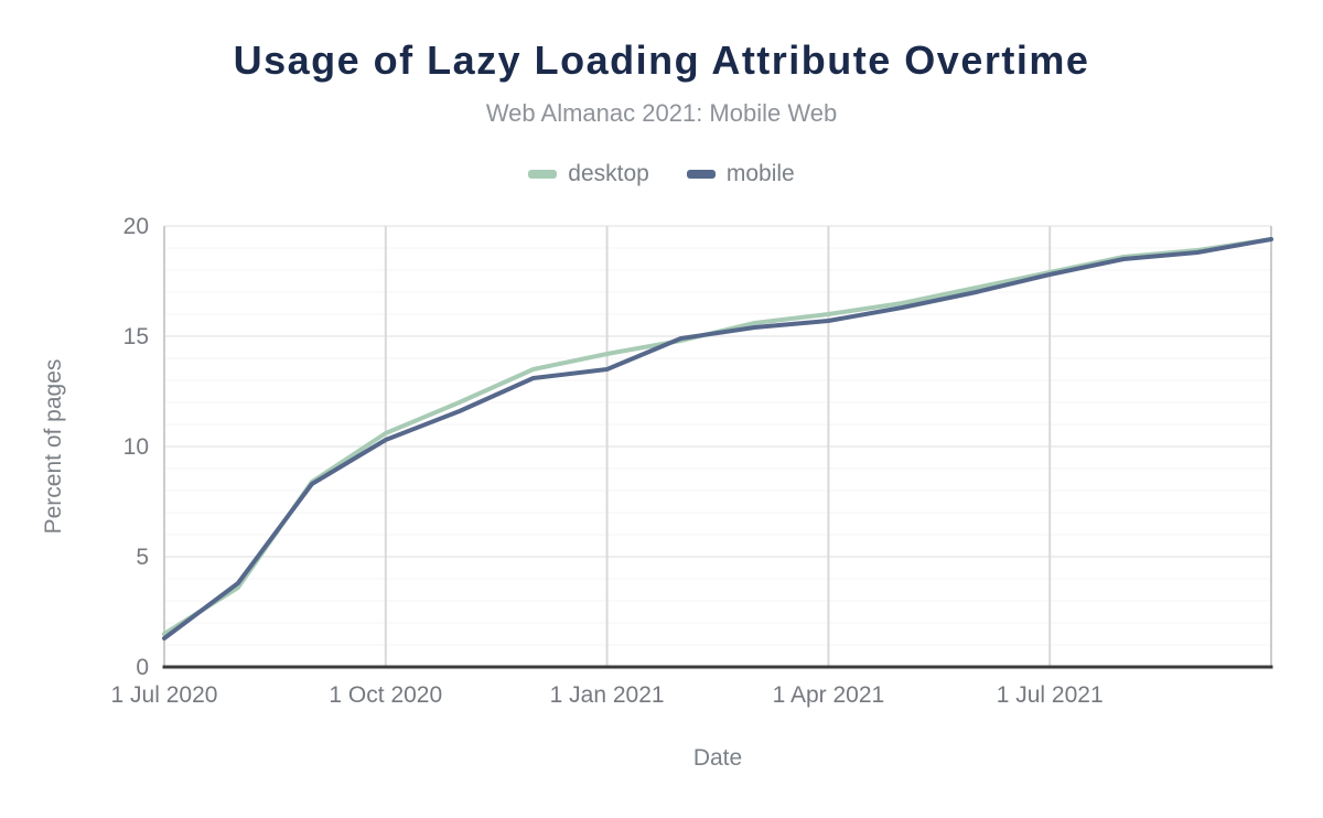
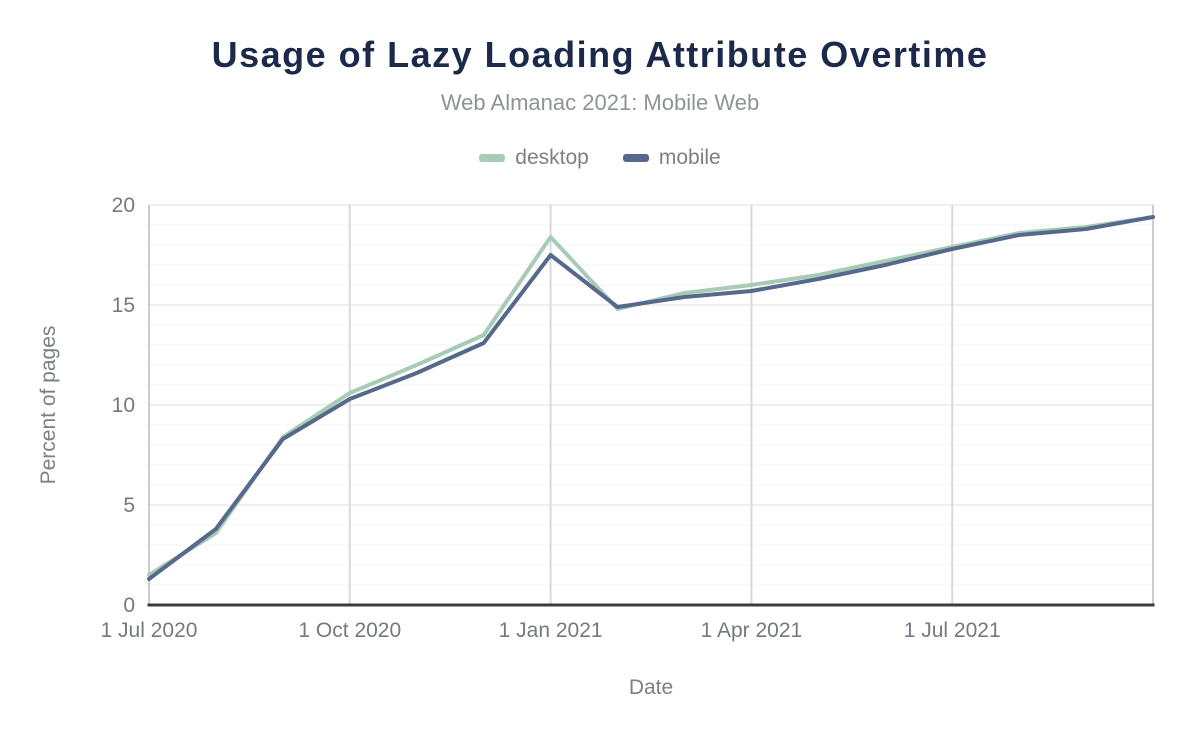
desktop/1 Jan 2021: 14.2 -> 18.4
mobile/1 Jan 2021: 13.5 -> 17.5
